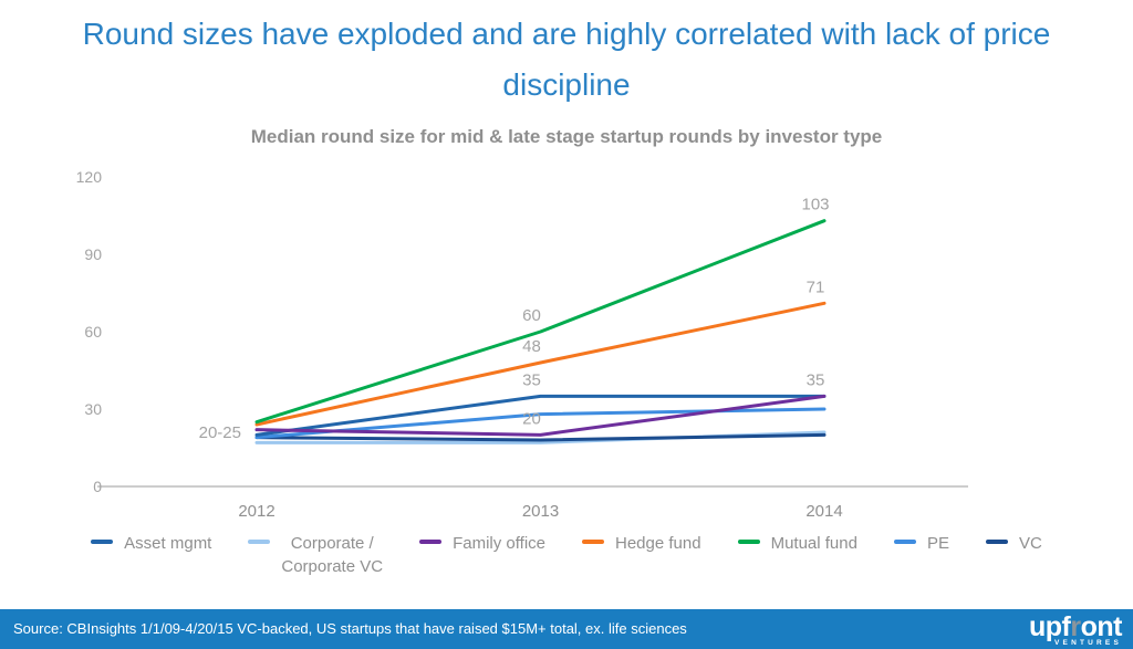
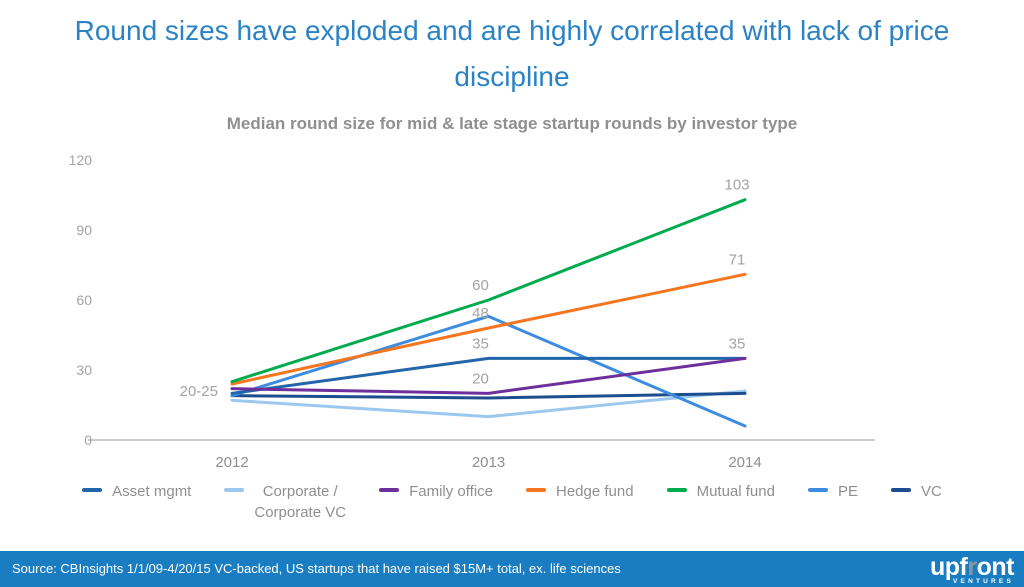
Corporate / Corporate VC/2013: 17 -> 10
PE/2013: 28 -> 53
PE/2014: 30 -> 6
